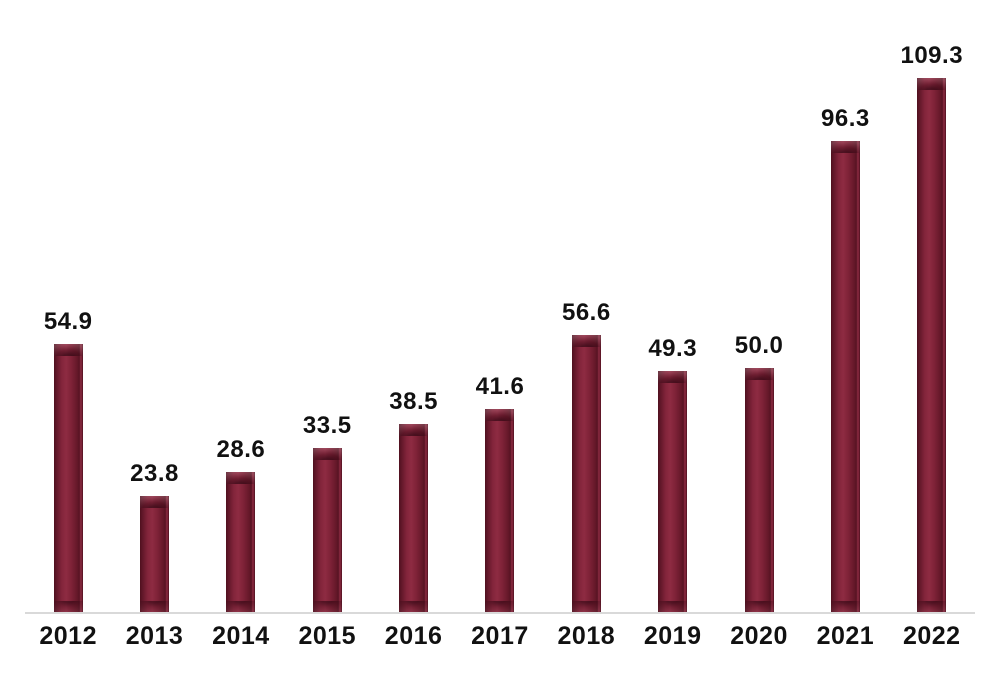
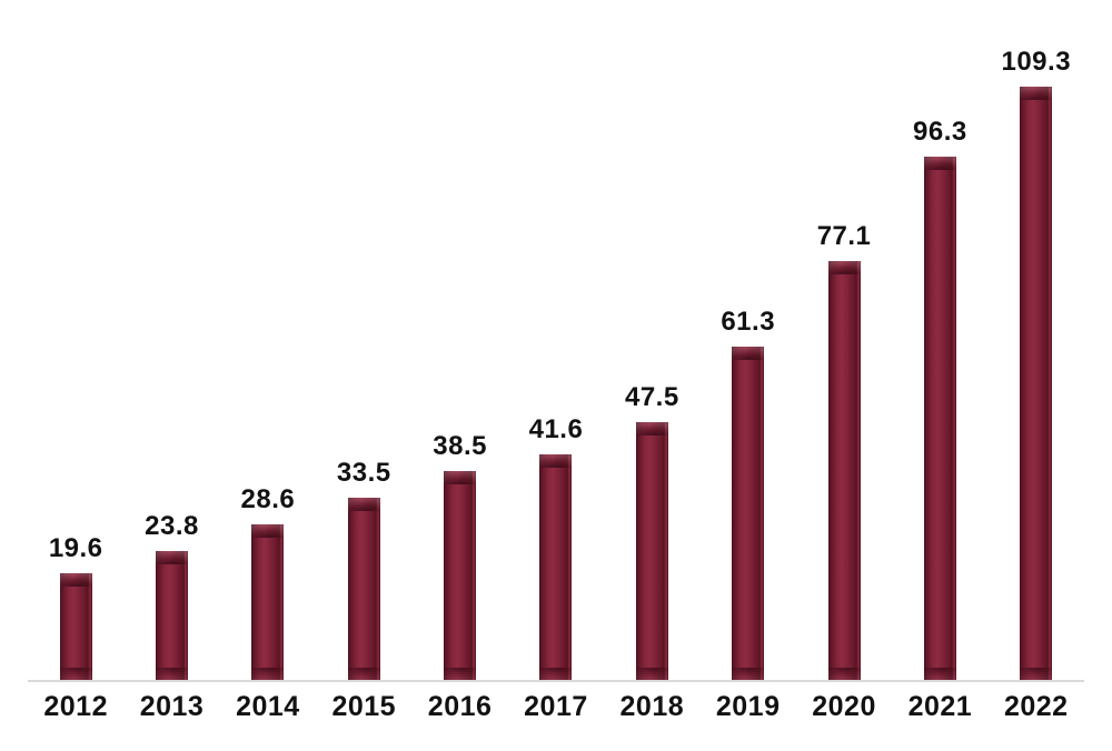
2012: 54.9 -> 19.6
2018: 56.6 -> 47.5
2019: 49.3 -> 61.3
2020: 50.0 -> 77.1
